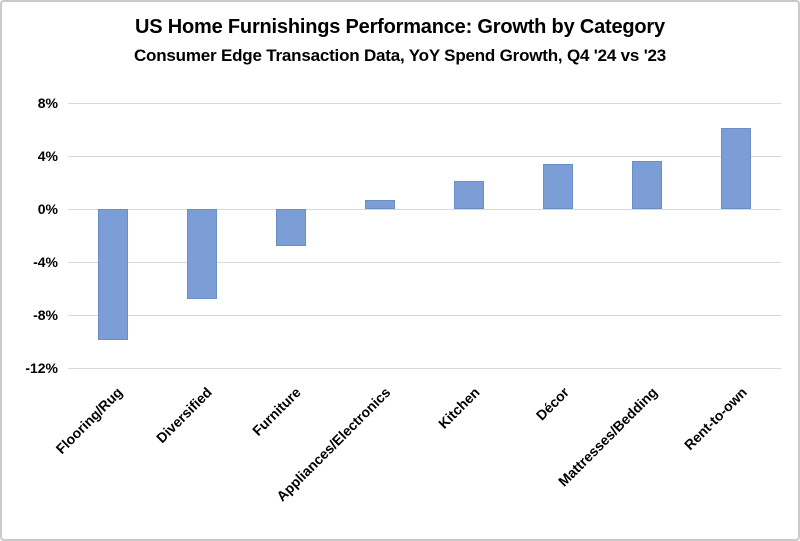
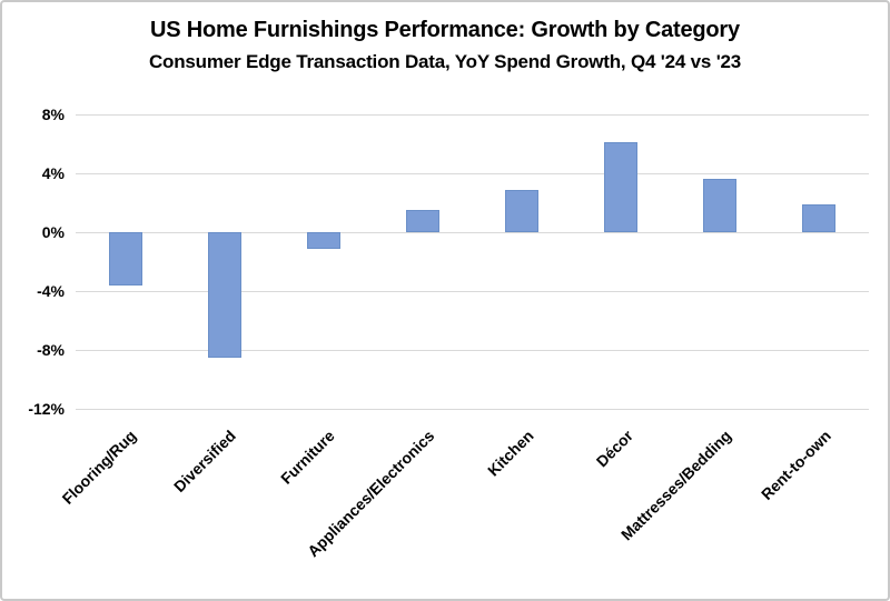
Flooring/Rug: -9.9% -> -3.6%
Diversified: -6.8% -> -8.5%
Furniture: -2.8% -> -1.1%
Appliances/Electronics: 0.7% -> 1.5%
Kitchen: 2.1% -> 2.9%
Décor: 3.4% -> 6.1%
Rent-to-own: 6.1% -> 1.9%
